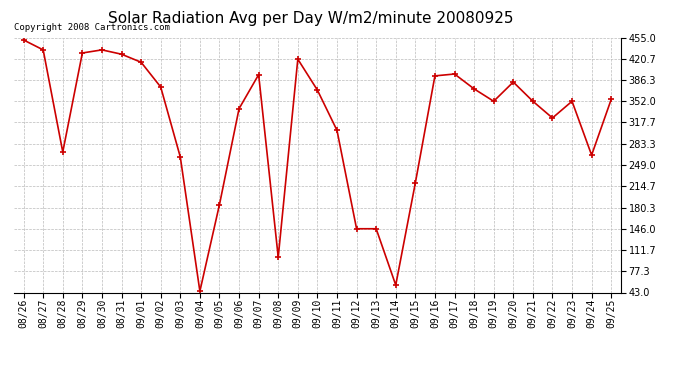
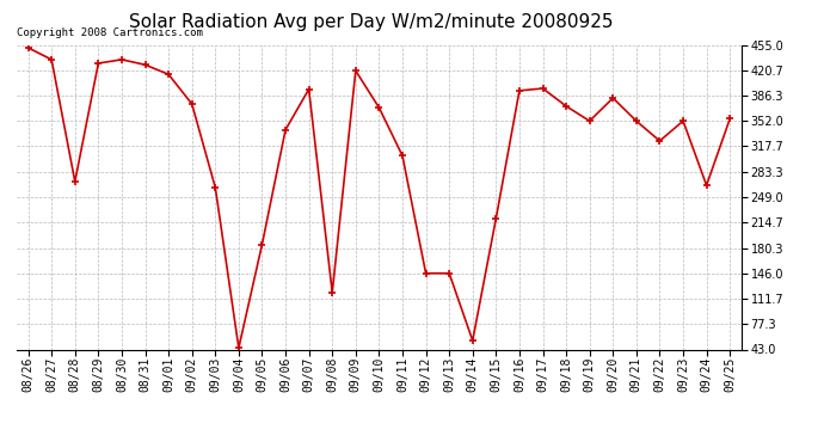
09/08: 100 -> 120
